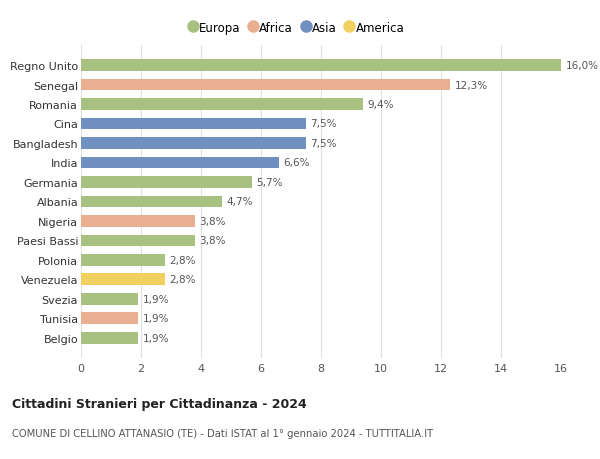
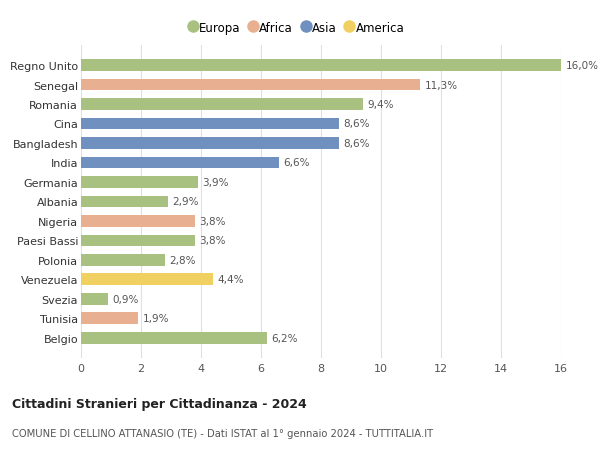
Senegal: 12,3% -> 11,3%
Cina: 7,5% -> 8,6%
Bangladesh: 7,5% -> 8,6%
Germania: 5,7% -> 3,9%
Albania: 4,7% -> 2,9%
Venezuela: 2,8% -> 4,4%
Svezia: 1,9% -> 0,9%
Belgio: 1,9% -> 6,2%
